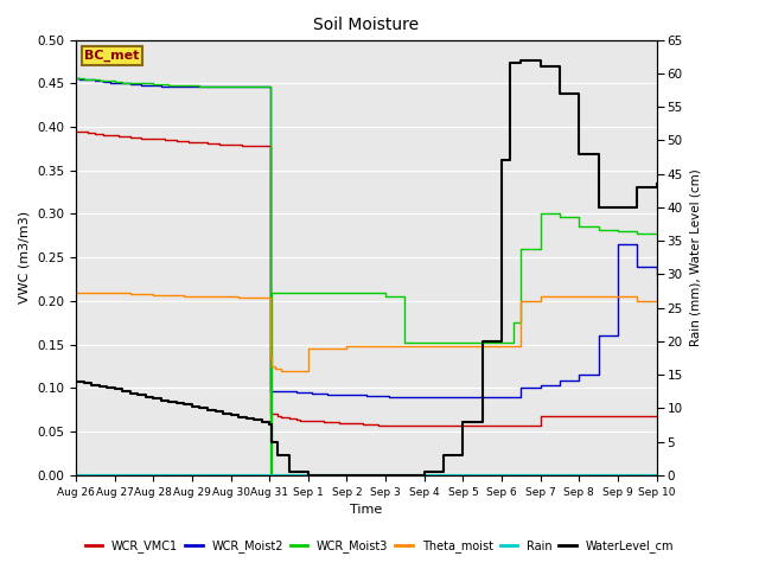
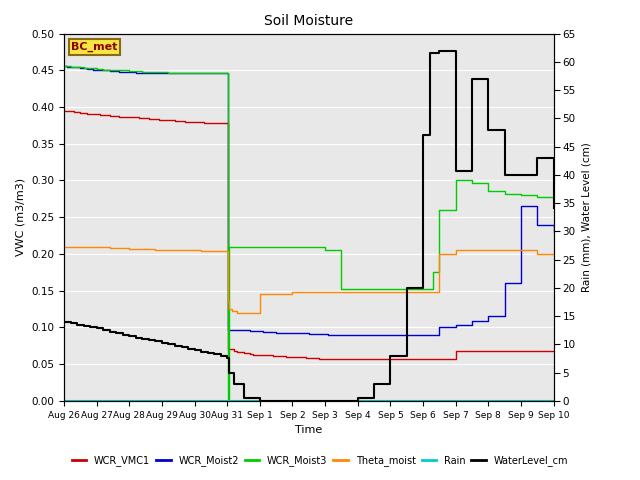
WaterLevel_cm/Sep 7: 61.0 -> 40.6
WaterLevel_cm/Sep 10: 43.5 -> 34.2
